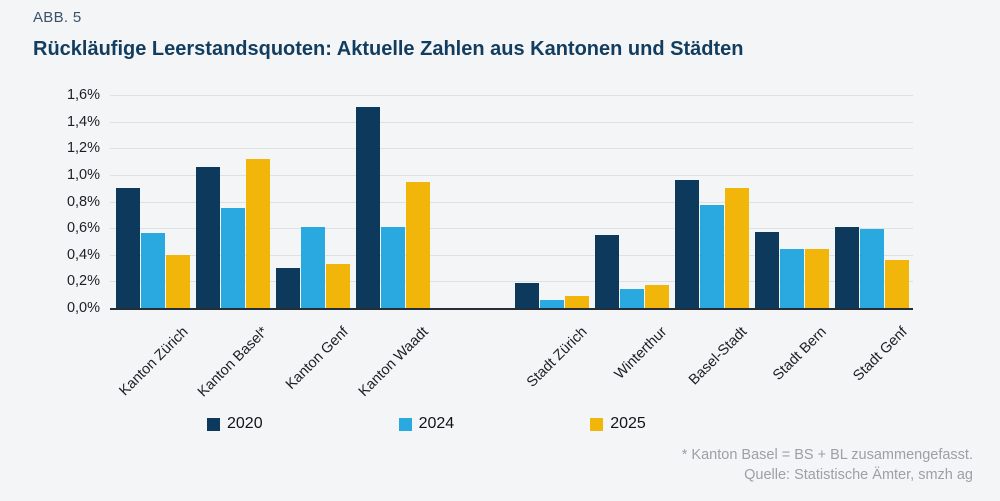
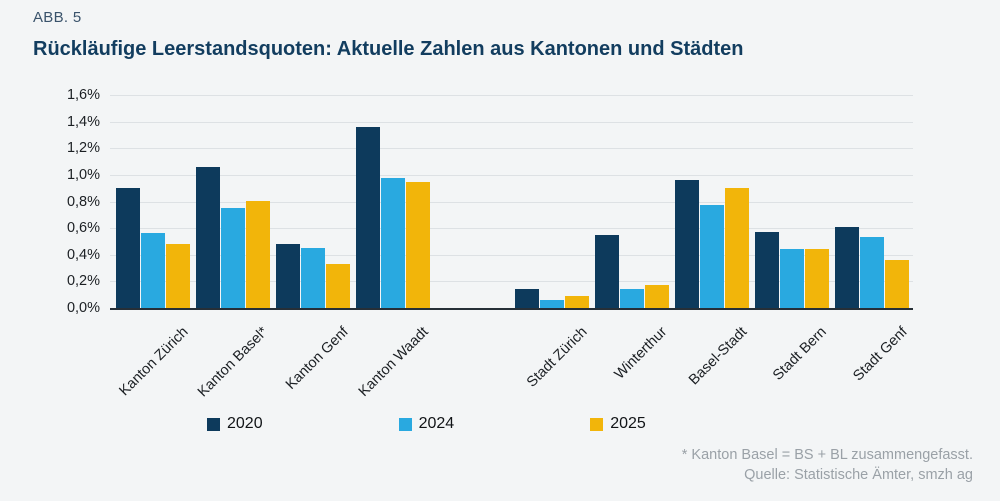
2025/Kanton Zürich: 0,40% -> 0,48%
2025/Kanton Basel*: 1,12% -> 0,80%
2020/Kanton Genf: 0,30% -> 0,48%
2024/Kanton Genf: 0,61% -> 0,45%
2020/Kanton Waadt: 1,51% -> 1,36%
2024/Kanton Waadt: 0,61% -> 0,98%
2020/Stadt Zürich: 0,19% -> 0,14%
2024/Stadt Genf: 0,59% -> 0,53%
